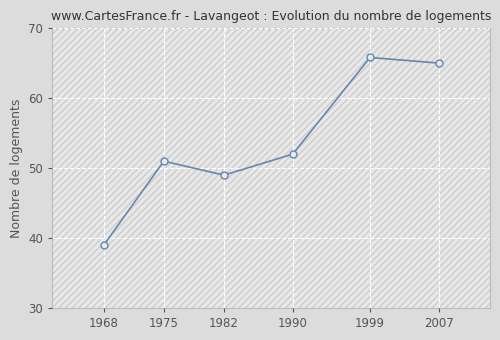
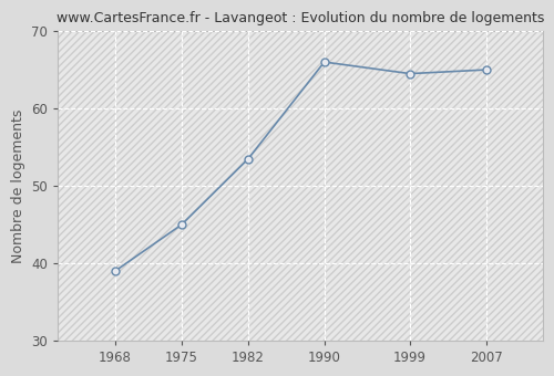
1975: 51.0 -> 45.0
1982: 49.0 -> 53.5
1990: 52.0 -> 66.0
1999: 65.8 -> 64.5
